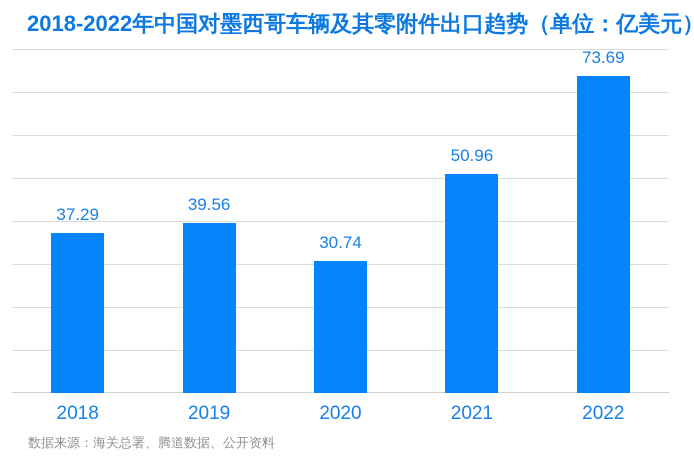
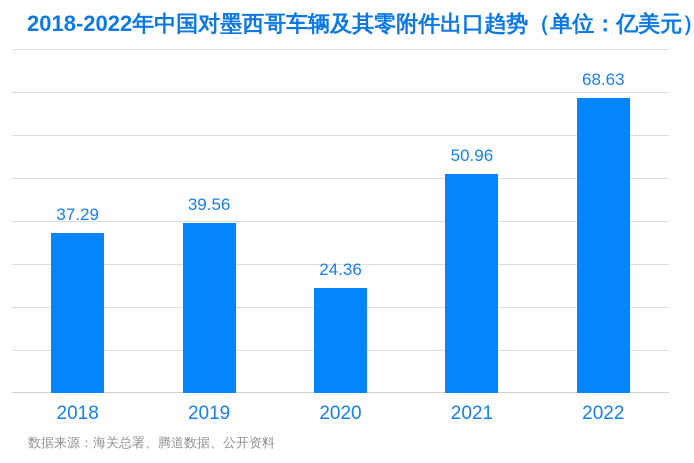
2020: 30.74 -> 24.36
2022: 73.69 -> 68.63
